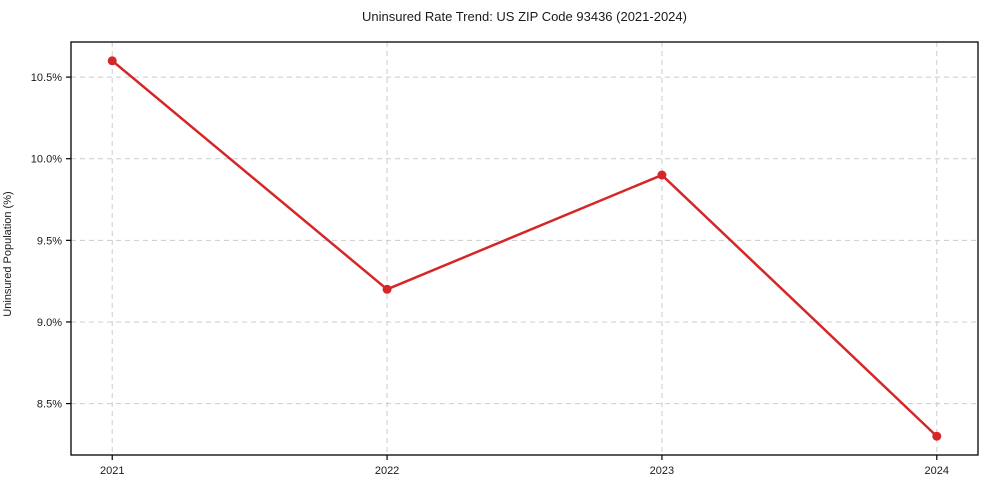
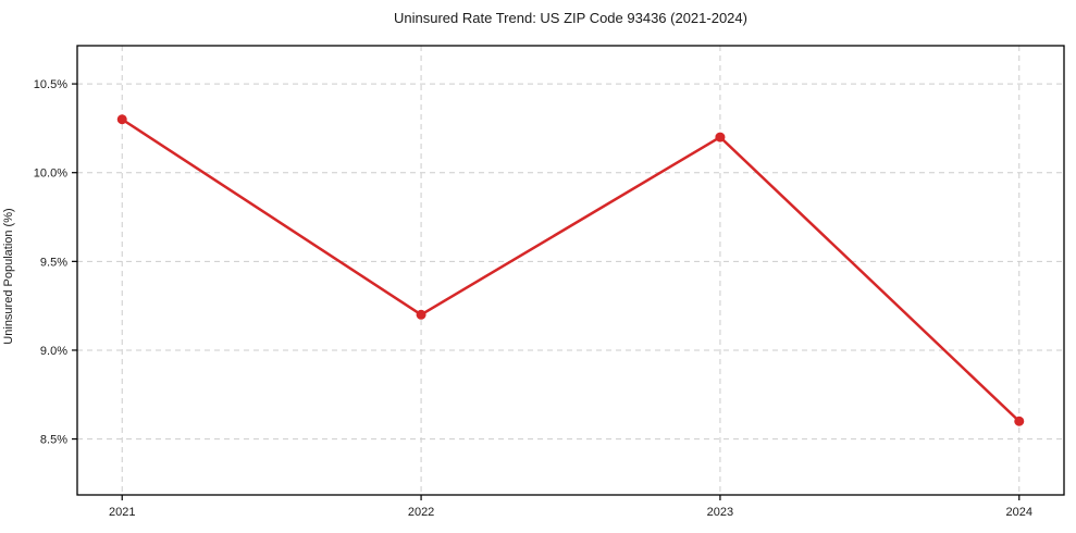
2021: 10.6% -> 10.3%
2023: 9.9% -> 10.2%
2024: 8.3% -> 8.6%
